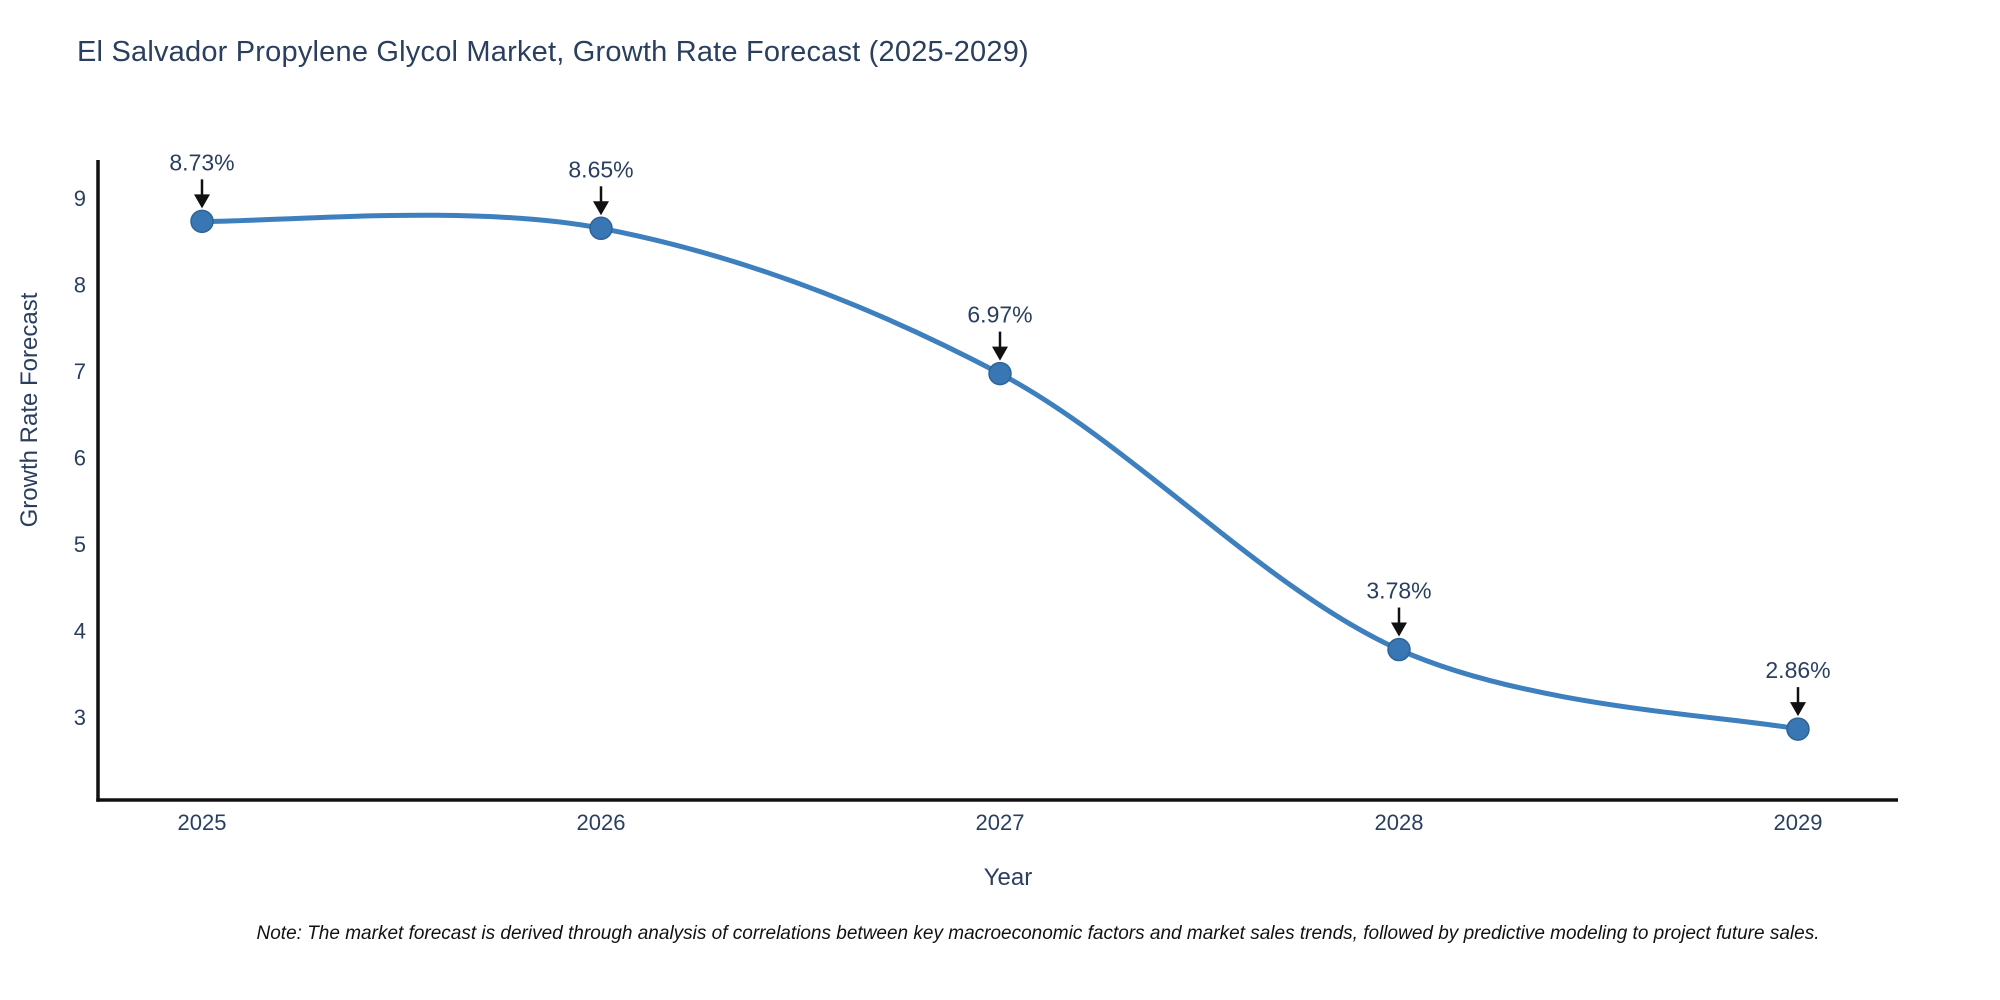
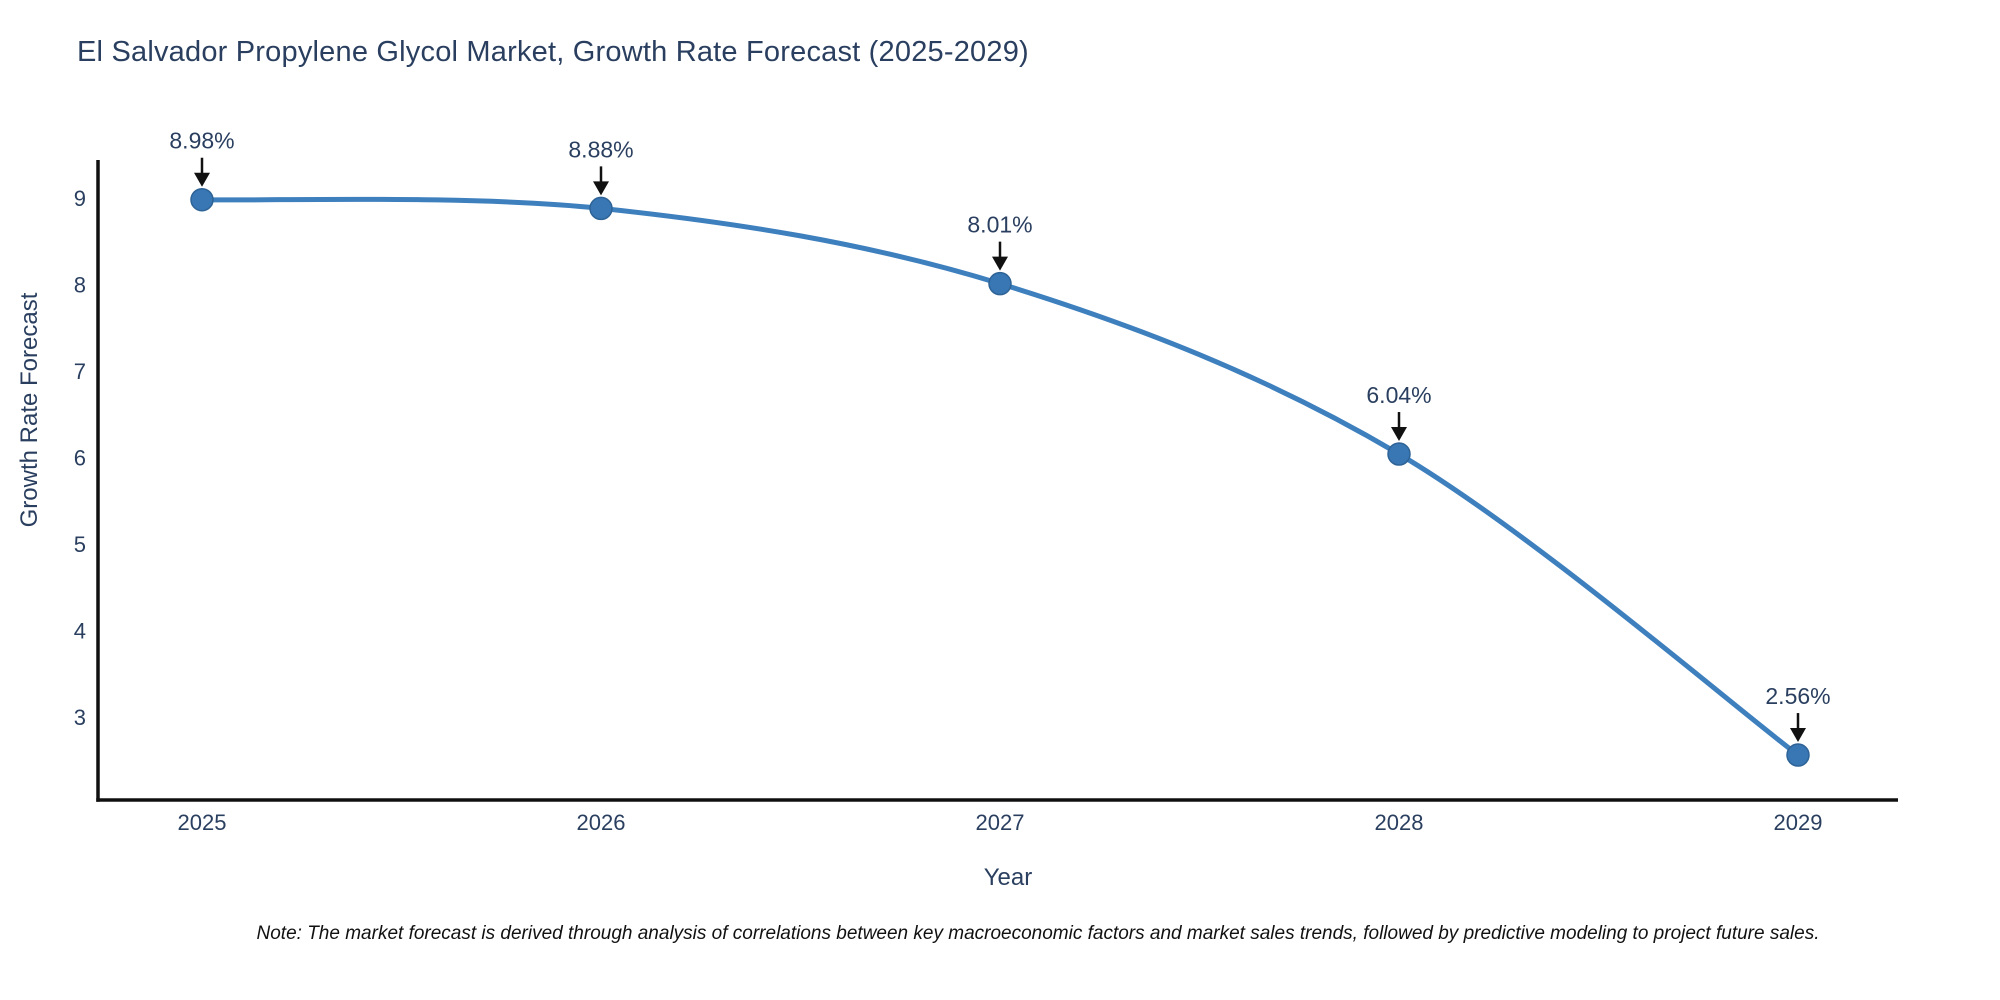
2025: 8.73% -> 8.98%
2026: 8.65% -> 8.88%
2027: 6.97% -> 8.01%
2028: 3.78% -> 6.04%
2029: 2.86% -> 2.56%
